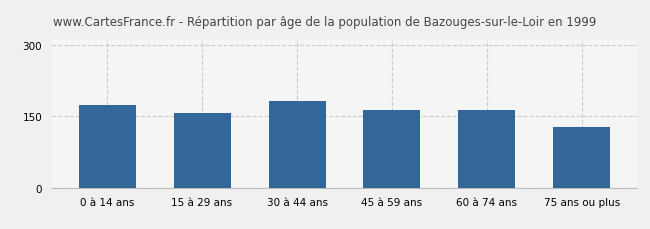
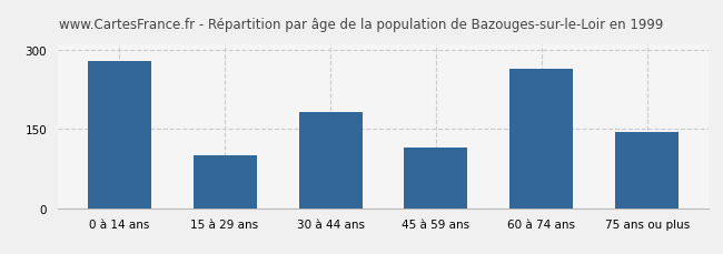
0 à 14 ans: 175 -> 280
15 à 29 ans: 157 -> 100
45 à 59 ans: 163 -> 115
60 à 74 ans: 164 -> 265
75 ans ou plus: 128 -> 145
